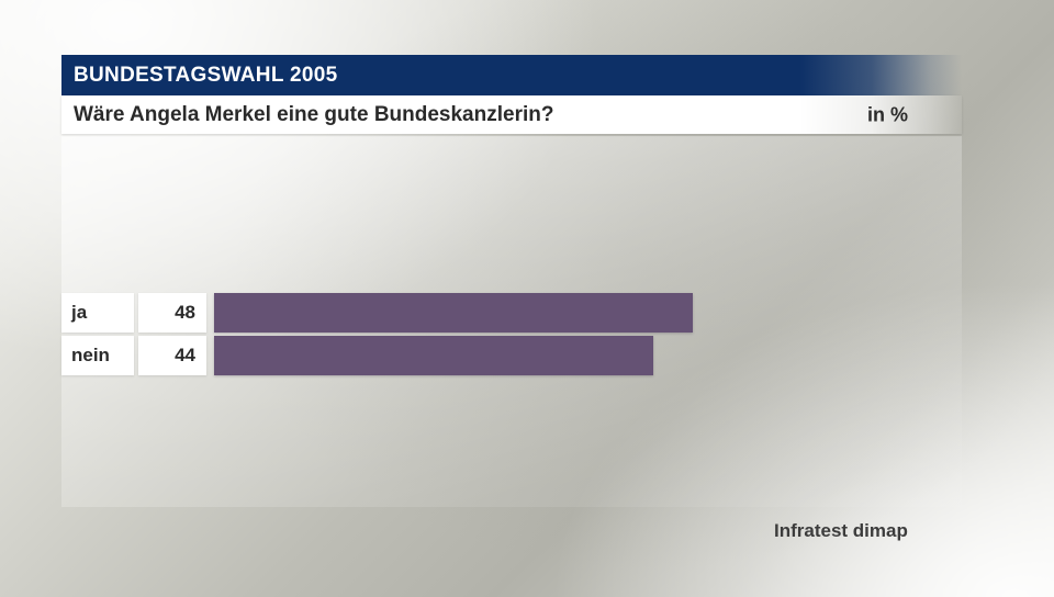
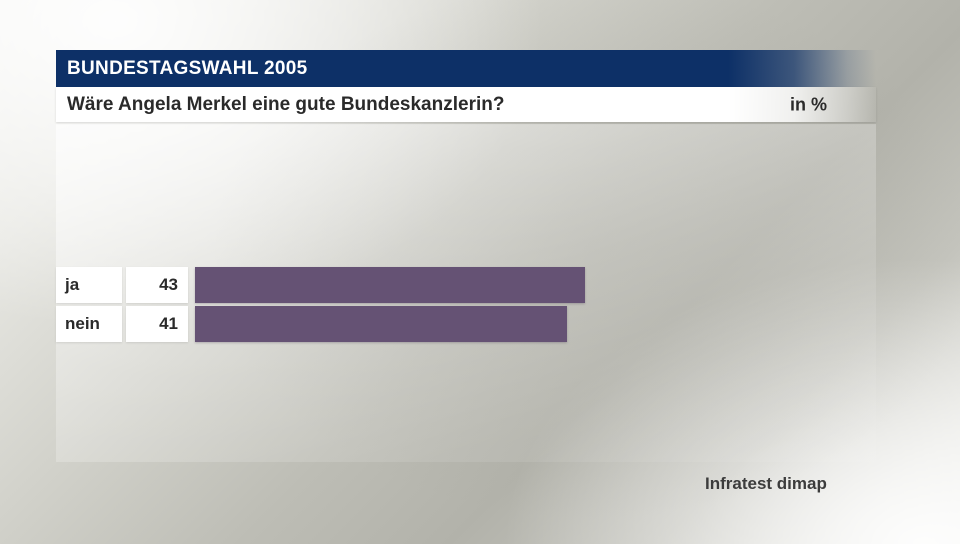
ja: 48 -> 43
nein: 44 -> 41
